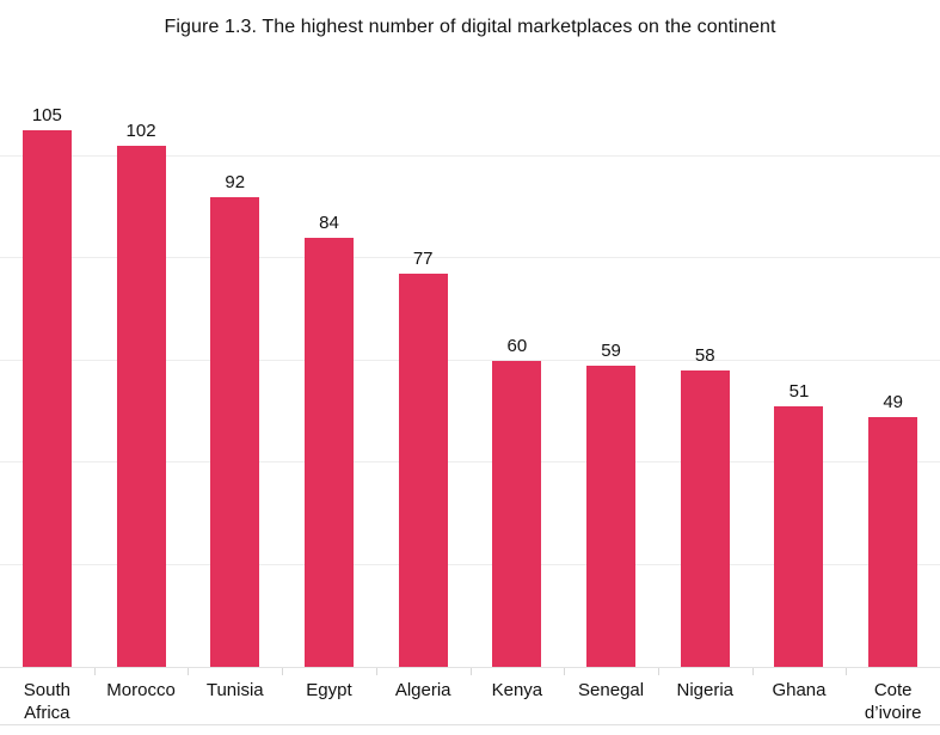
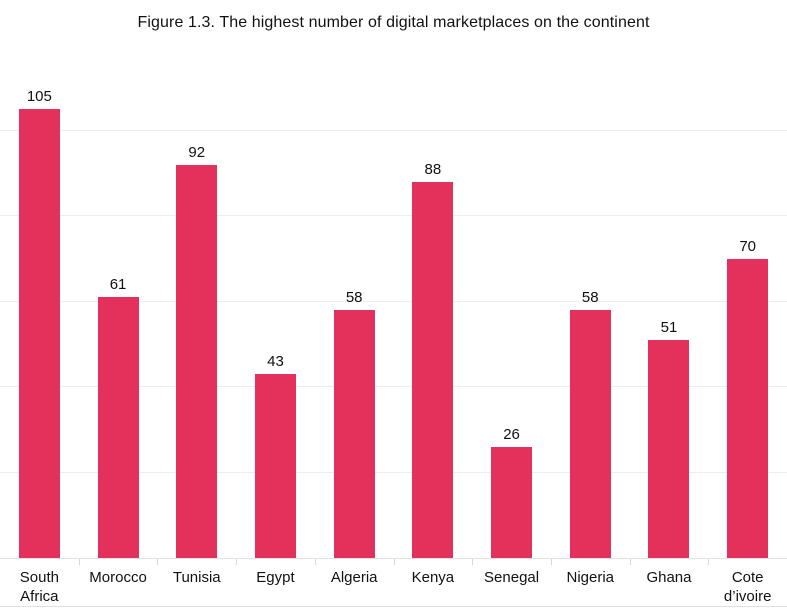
Morocco: 102 -> 61
Egypt: 84 -> 43
Algeria: 77 -> 58
Kenya: 60 -> 88
Senegal: 59 -> 26
Cote d’ivoire: 49 -> 70
